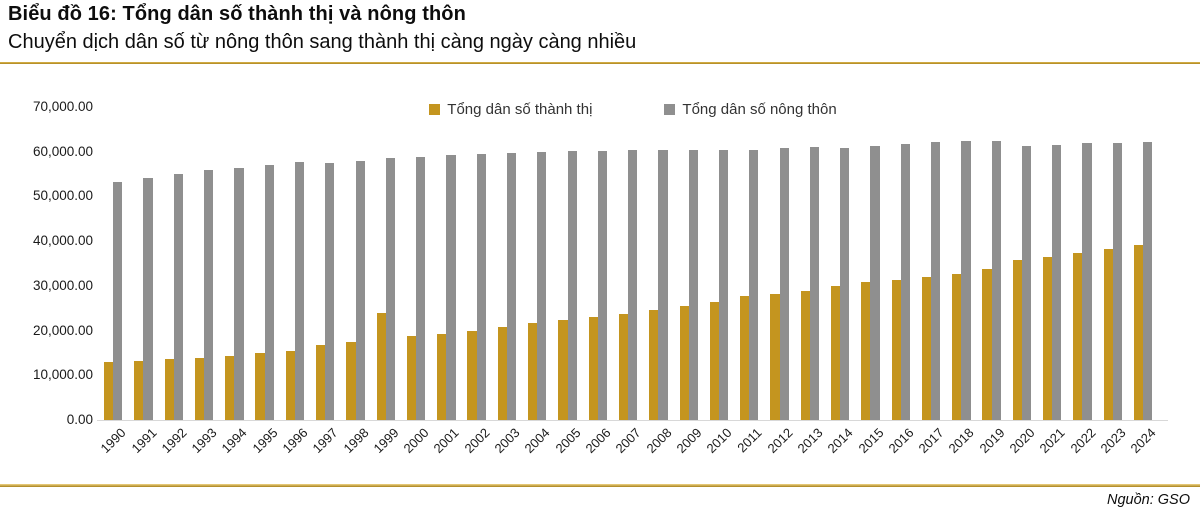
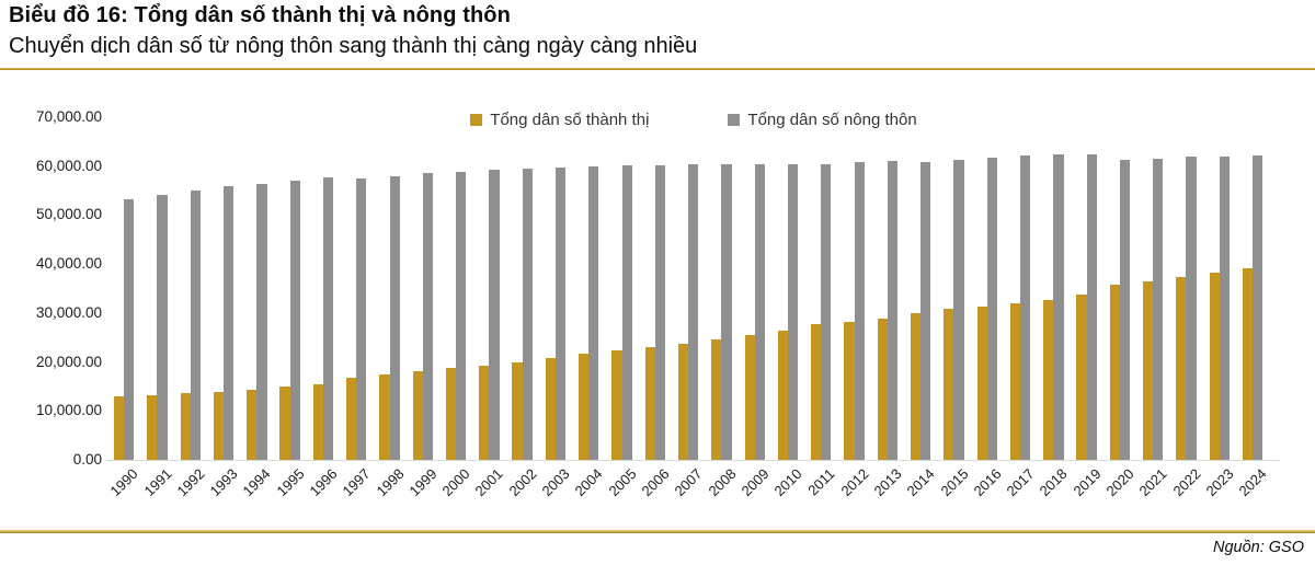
Tổng dân số thành thị/1999: 24000 -> 18000
